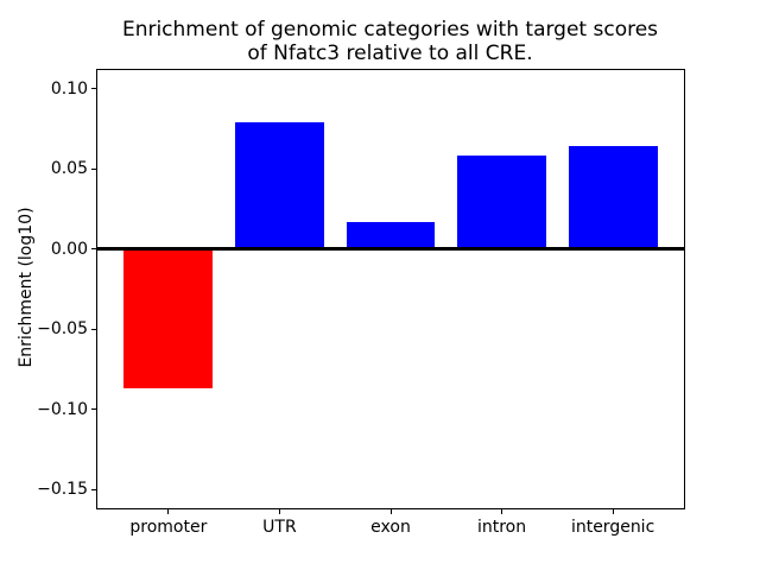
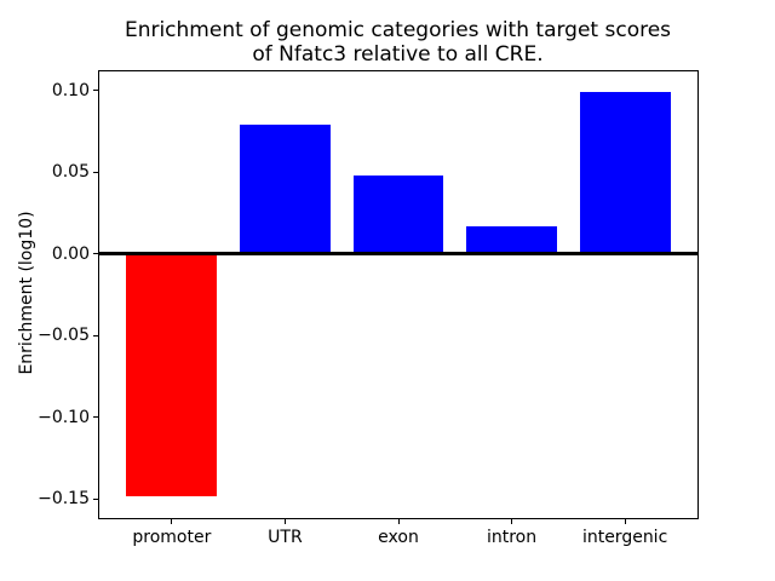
promoter: -0.087 -> -0.148
exon: 0.017 -> 0.048
intron: 0.058 -> 0.017
intergenic: 0.064 -> 0.099
